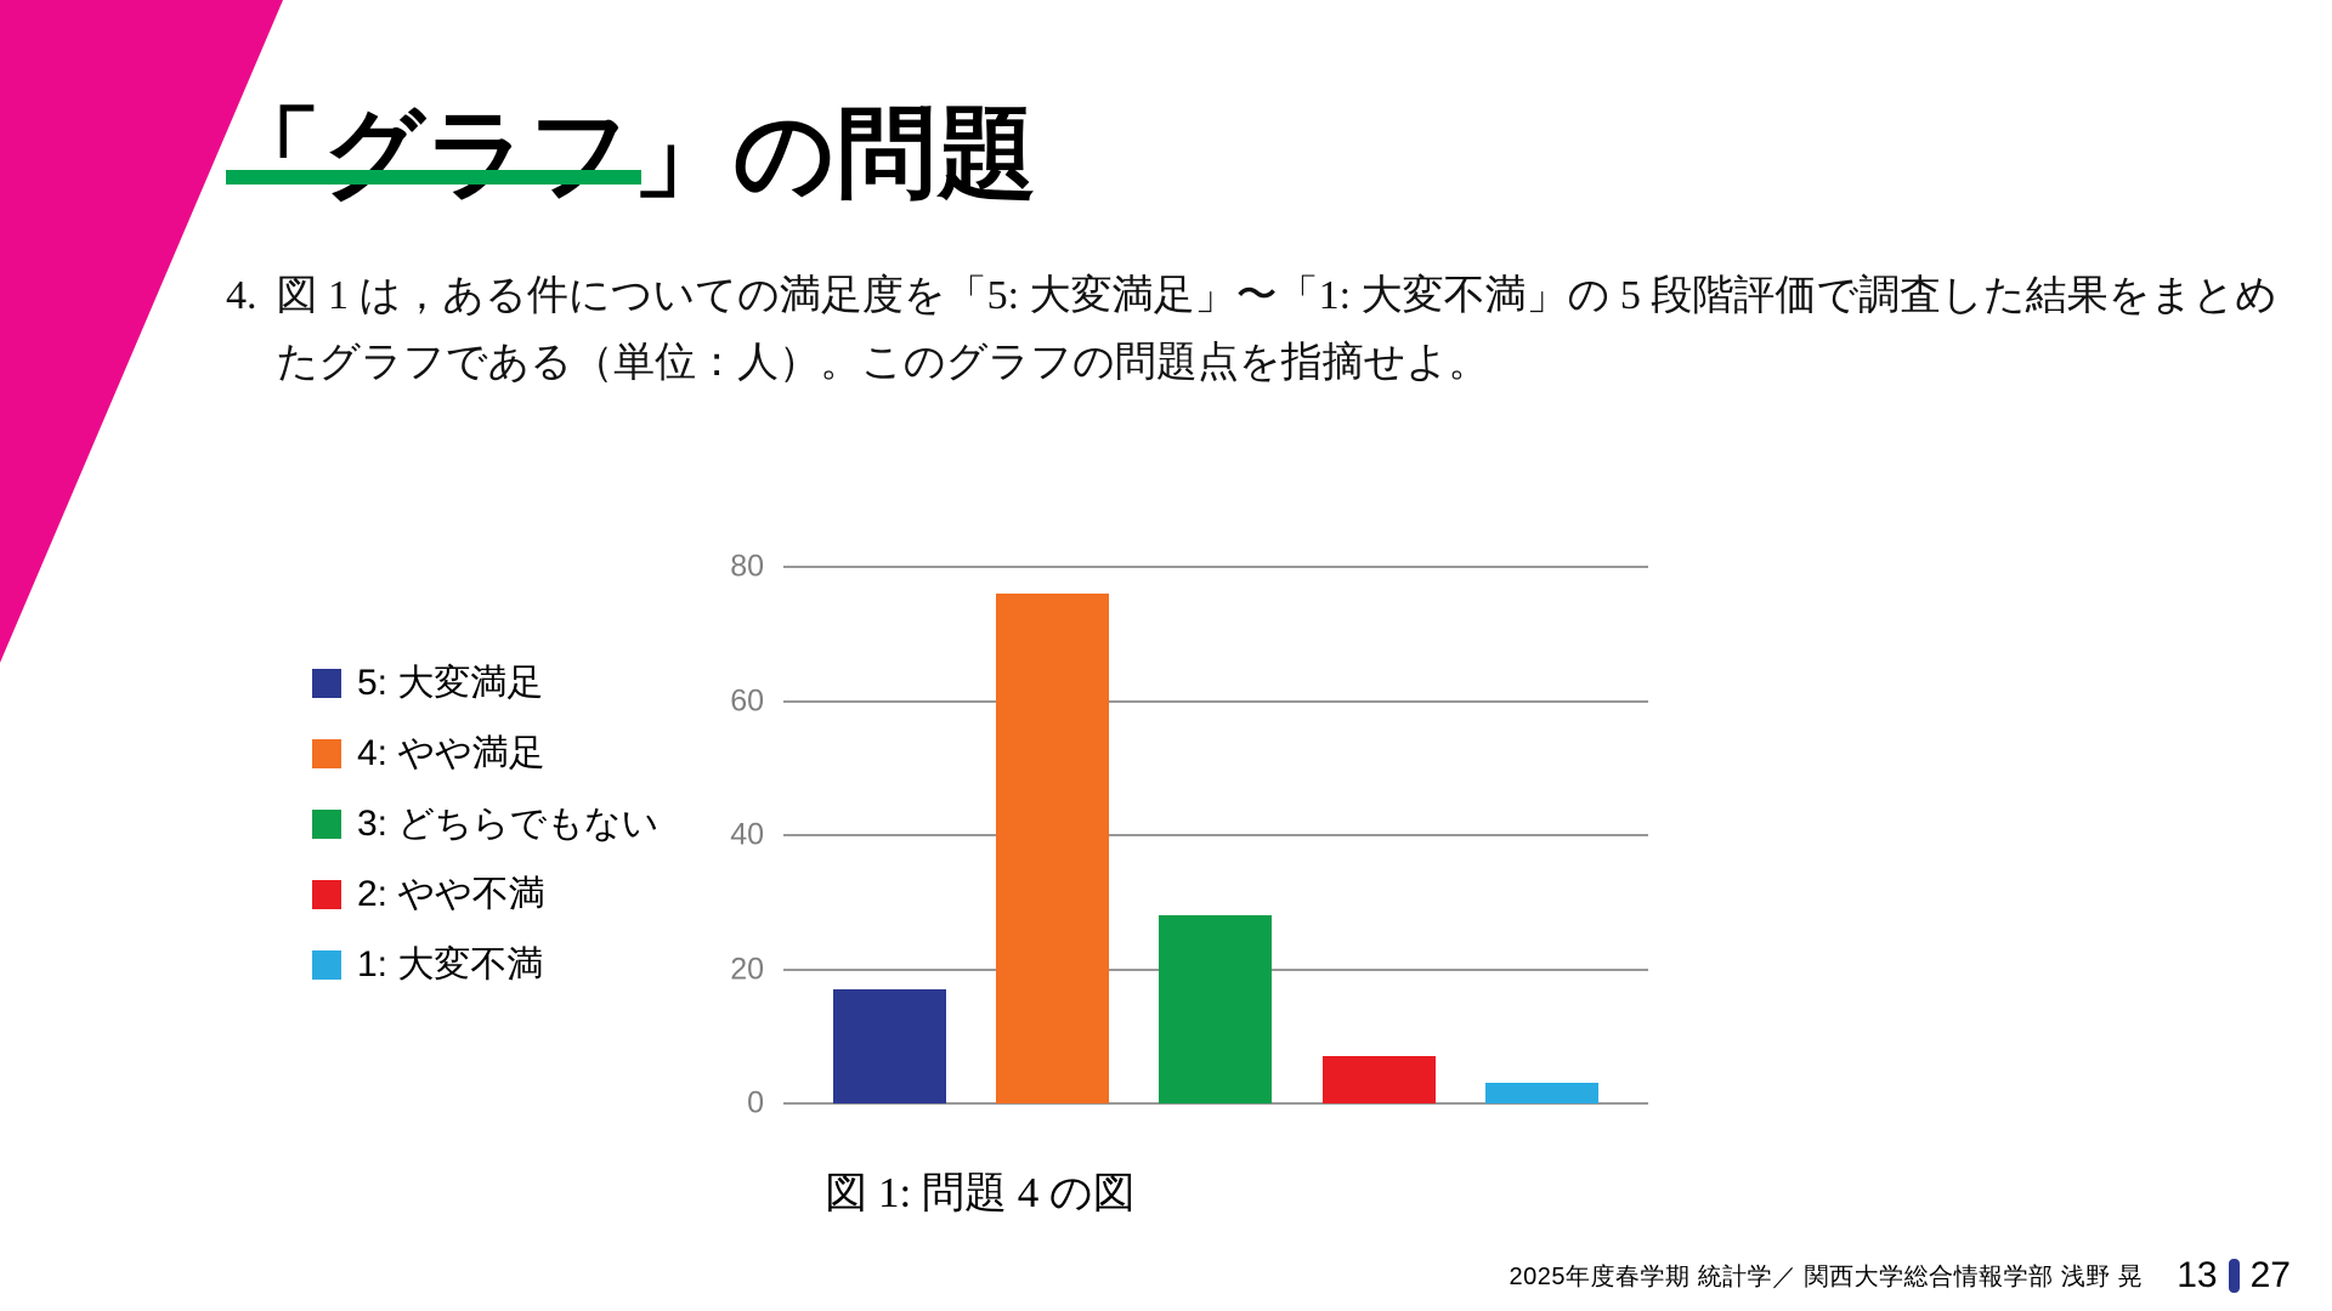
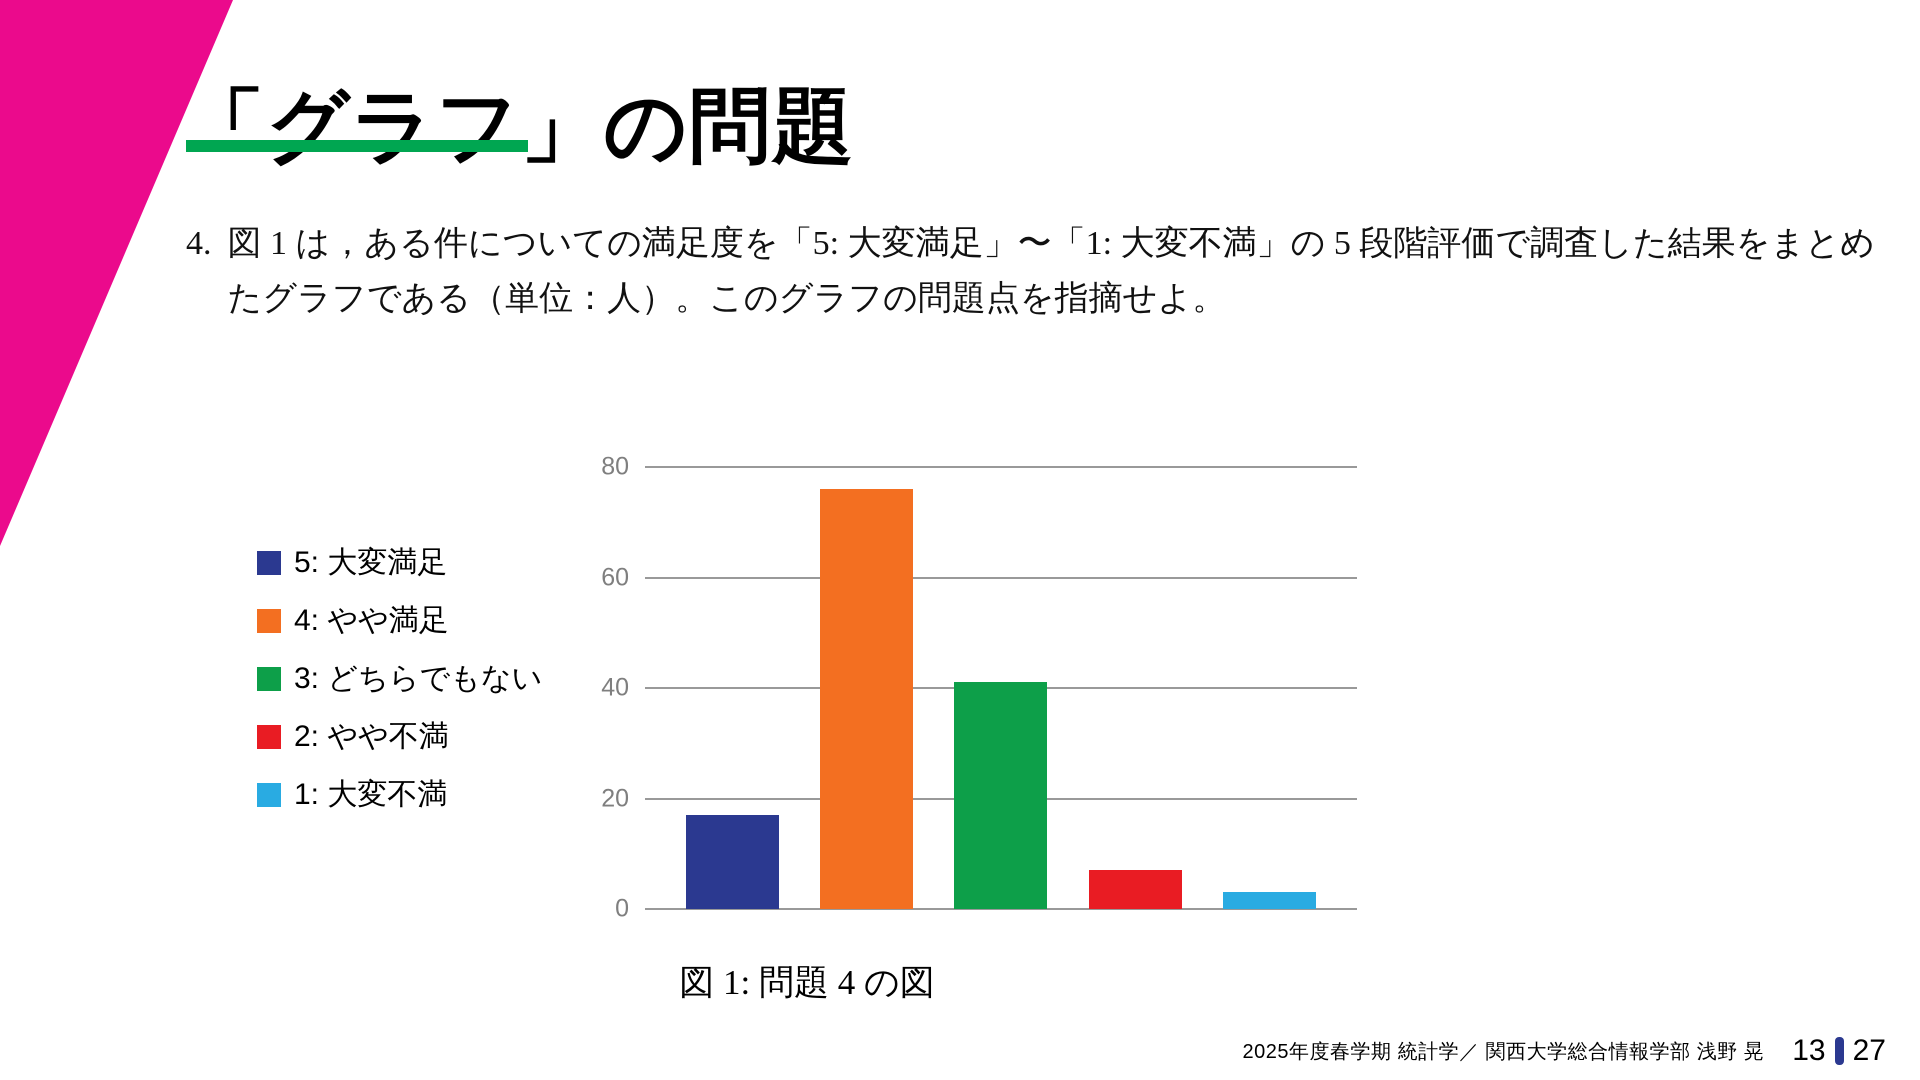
3: どちらでもない: 28 -> 41
